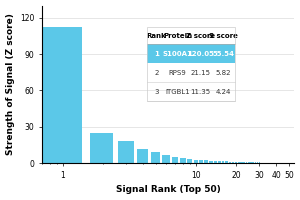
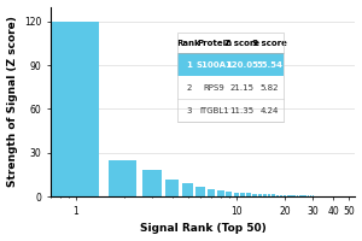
1: 112 -> 120
